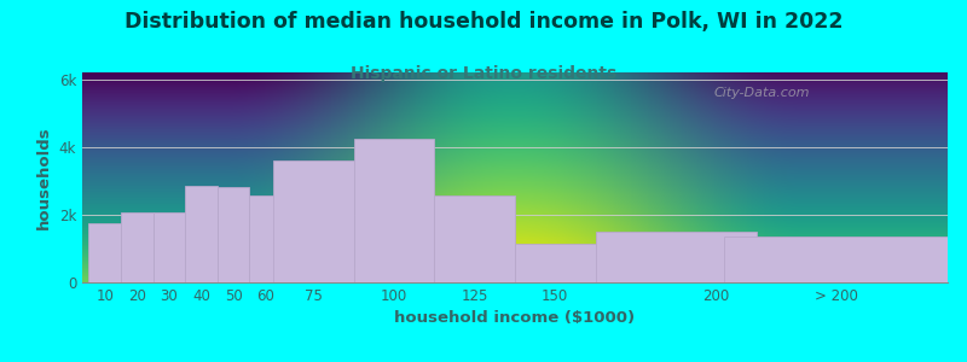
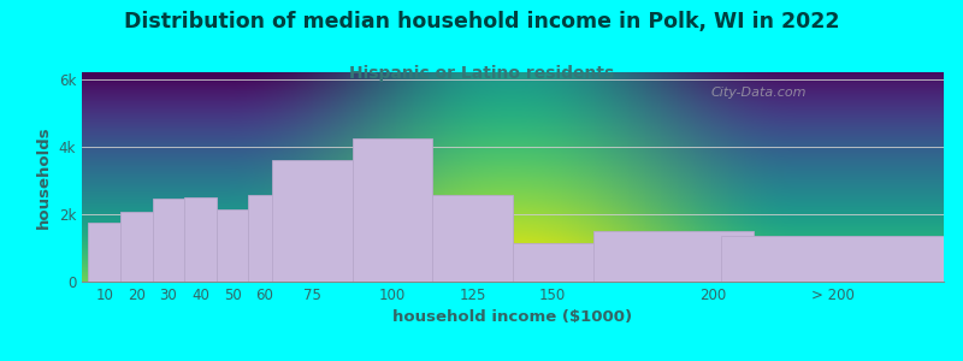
30: 2.05k -> 2.45k
40: 2.85k -> 2.50k
50: 2.80k -> 2.15k
